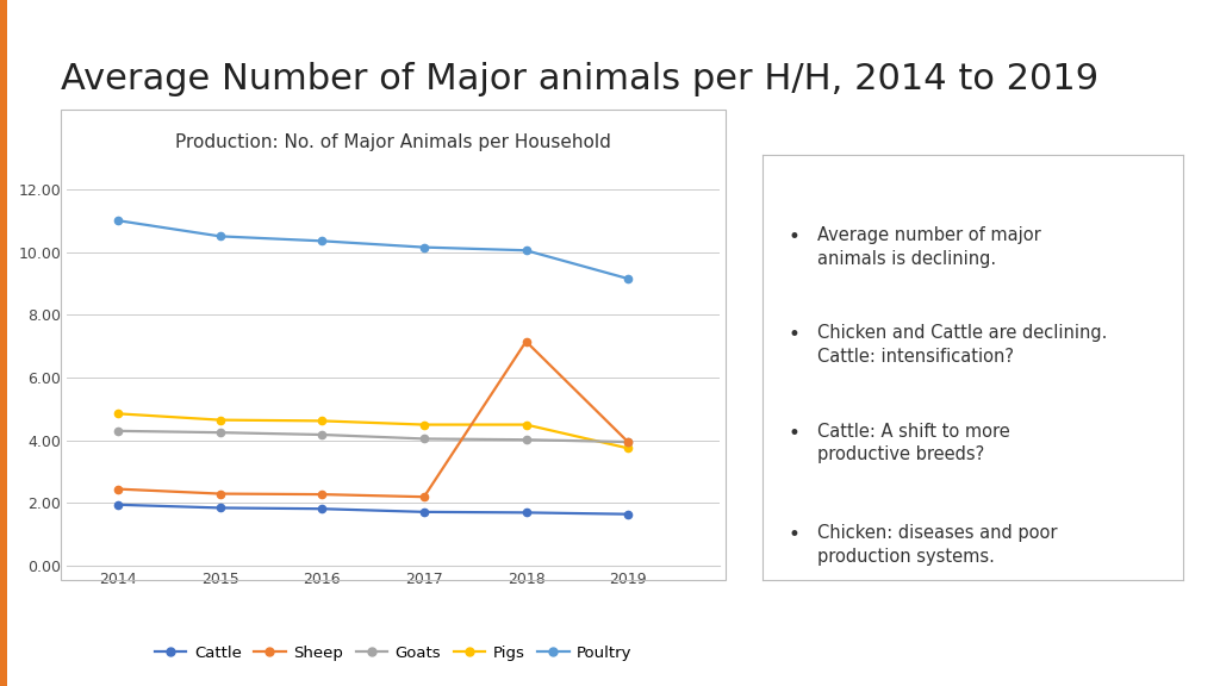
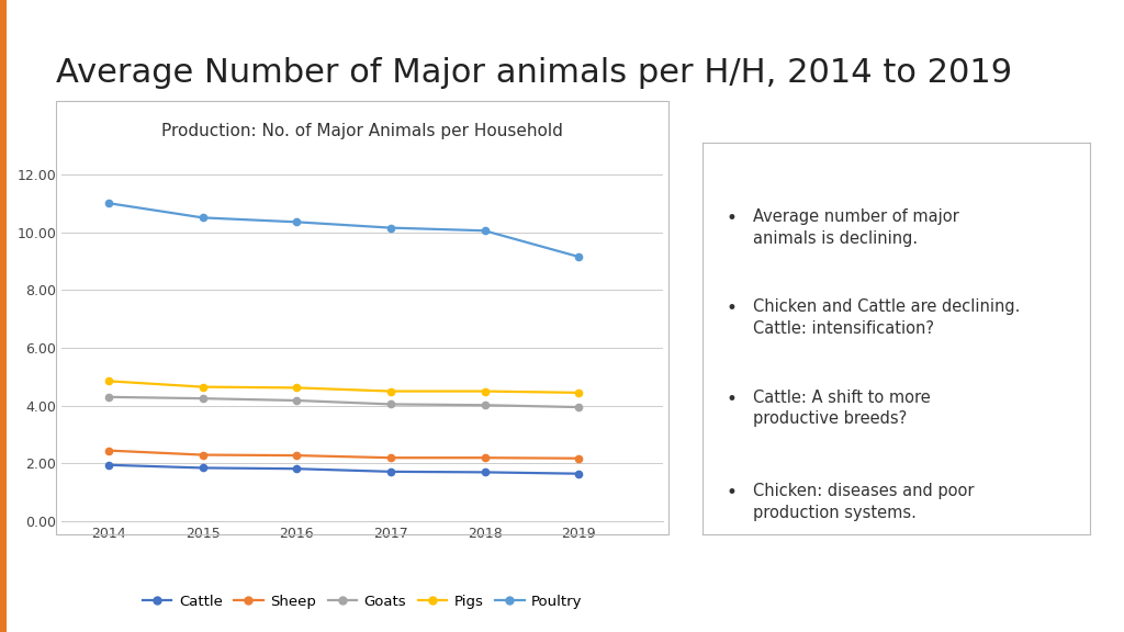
Sheep/2018: 7.15 -> 2.20
Sheep/2019: 3.95 -> 2.18
Pigs/2019: 3.75 -> 4.45
